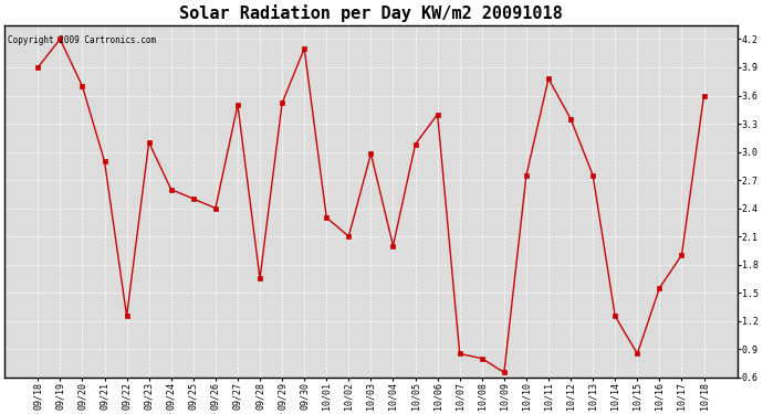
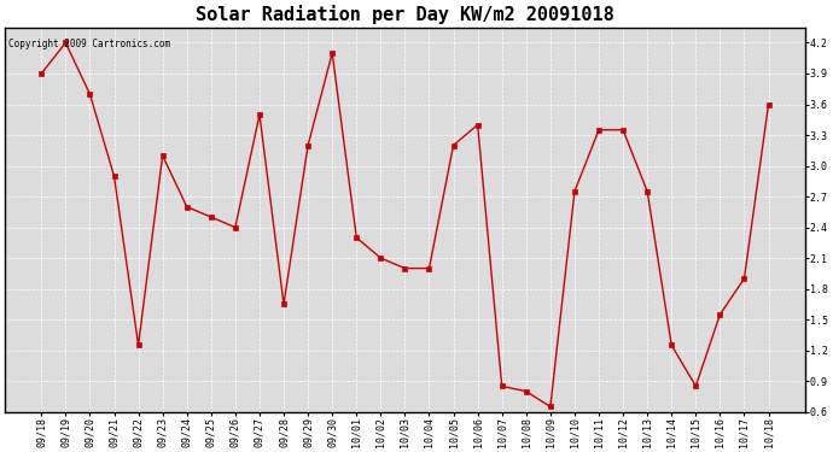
09/29: 3.52 -> 3.20
10/03: 2.98 -> 2.00
10/05: 3.08 -> 3.20
10/11: 3.78 -> 3.35
